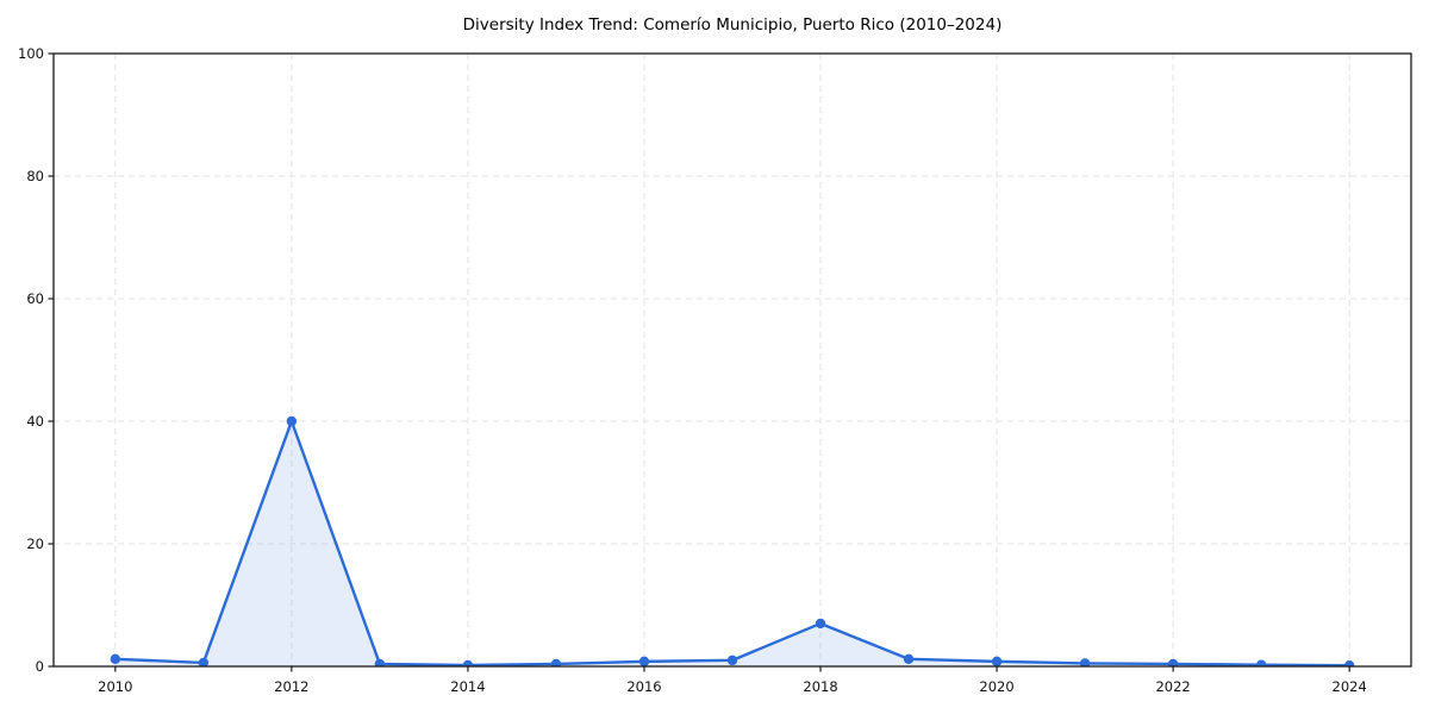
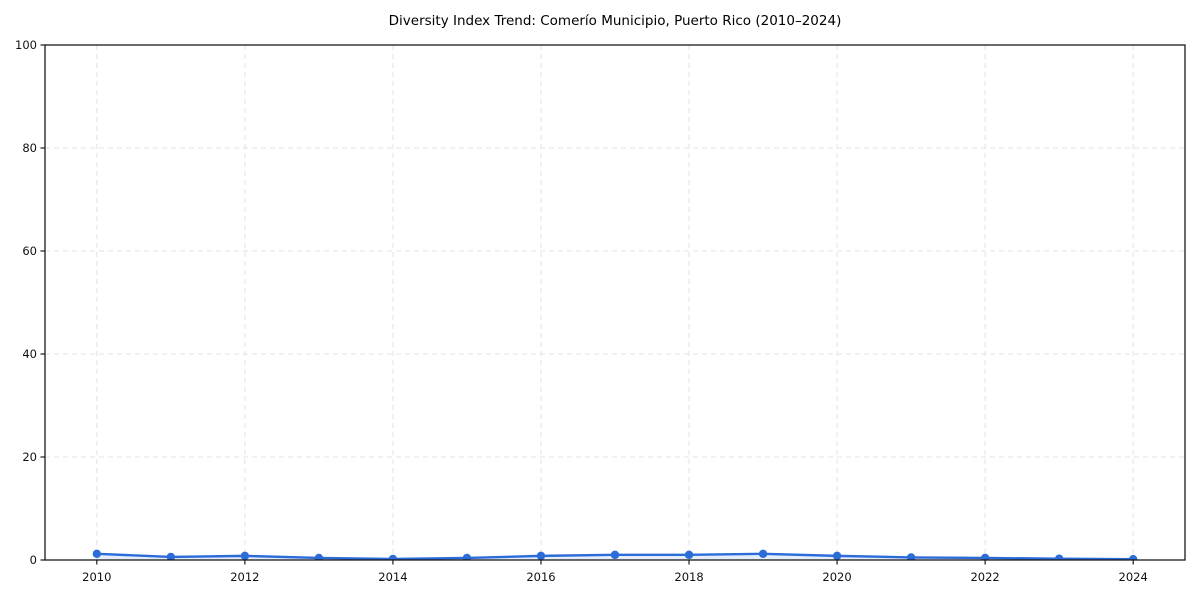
2012: 40 -> 1
2018: 7 -> 1
